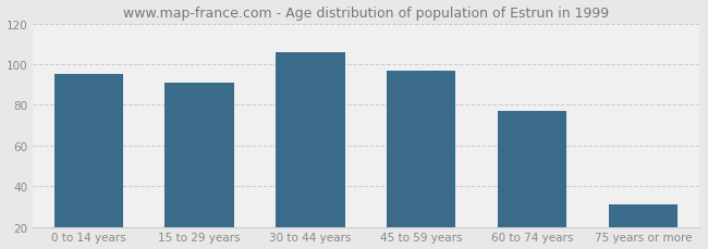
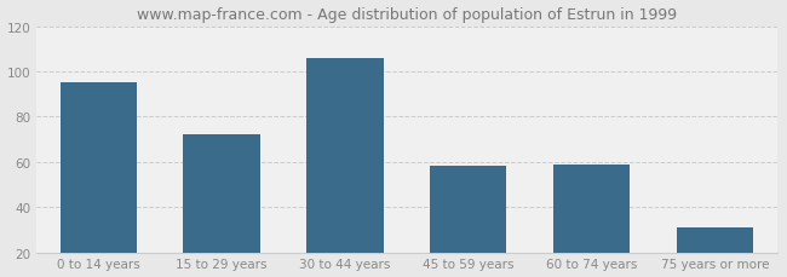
15 to 29 years: 91 -> 72
45 to 59 years: 97 -> 58
60 to 74 years: 77 -> 59
